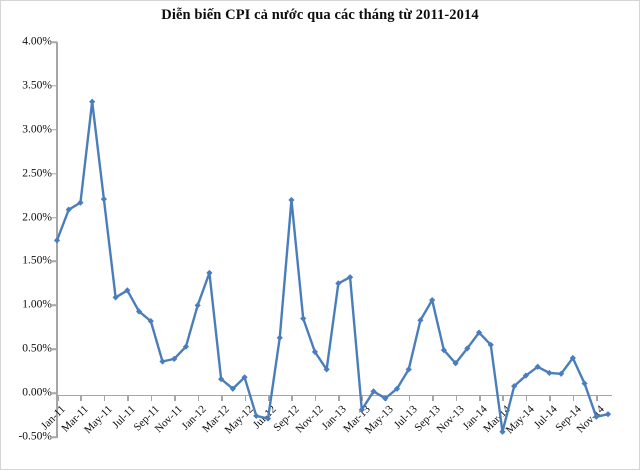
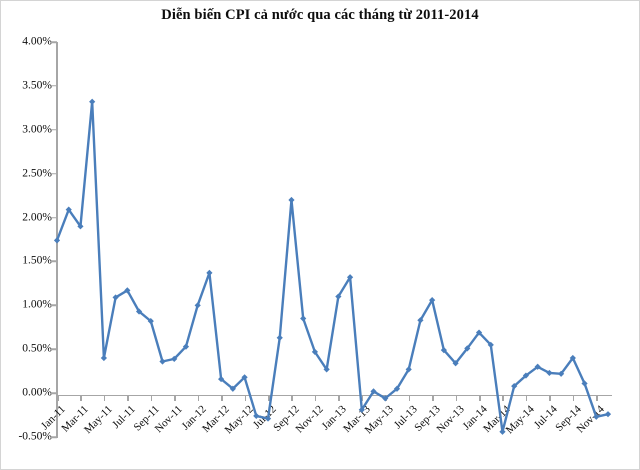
Mar-11: 2.2% -> 1.9%
May-11: 2.2% -> 0.4%
Jan-13: 1.2% -> 1.1%
